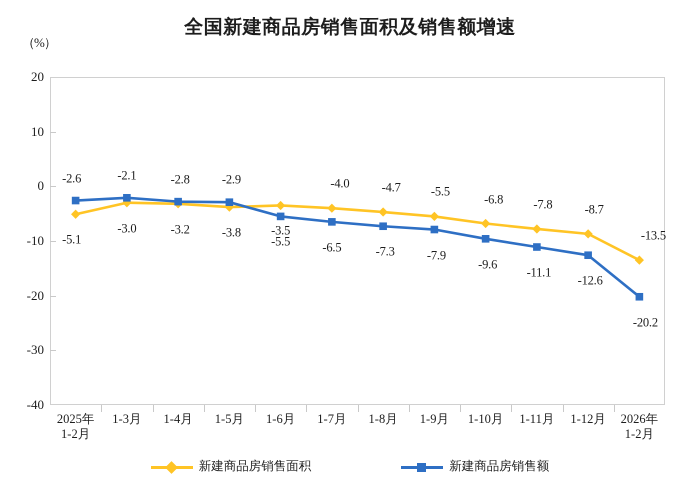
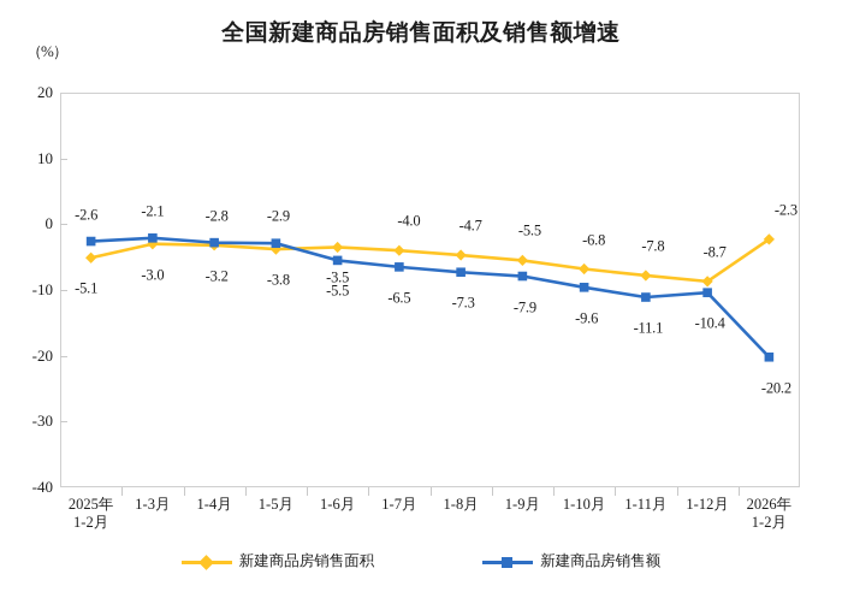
新建商品房销售额/1-12月: -12.6 -> -10.4
新建商品房销售面积/2026年 1-2月: -13.5 -> -2.3
